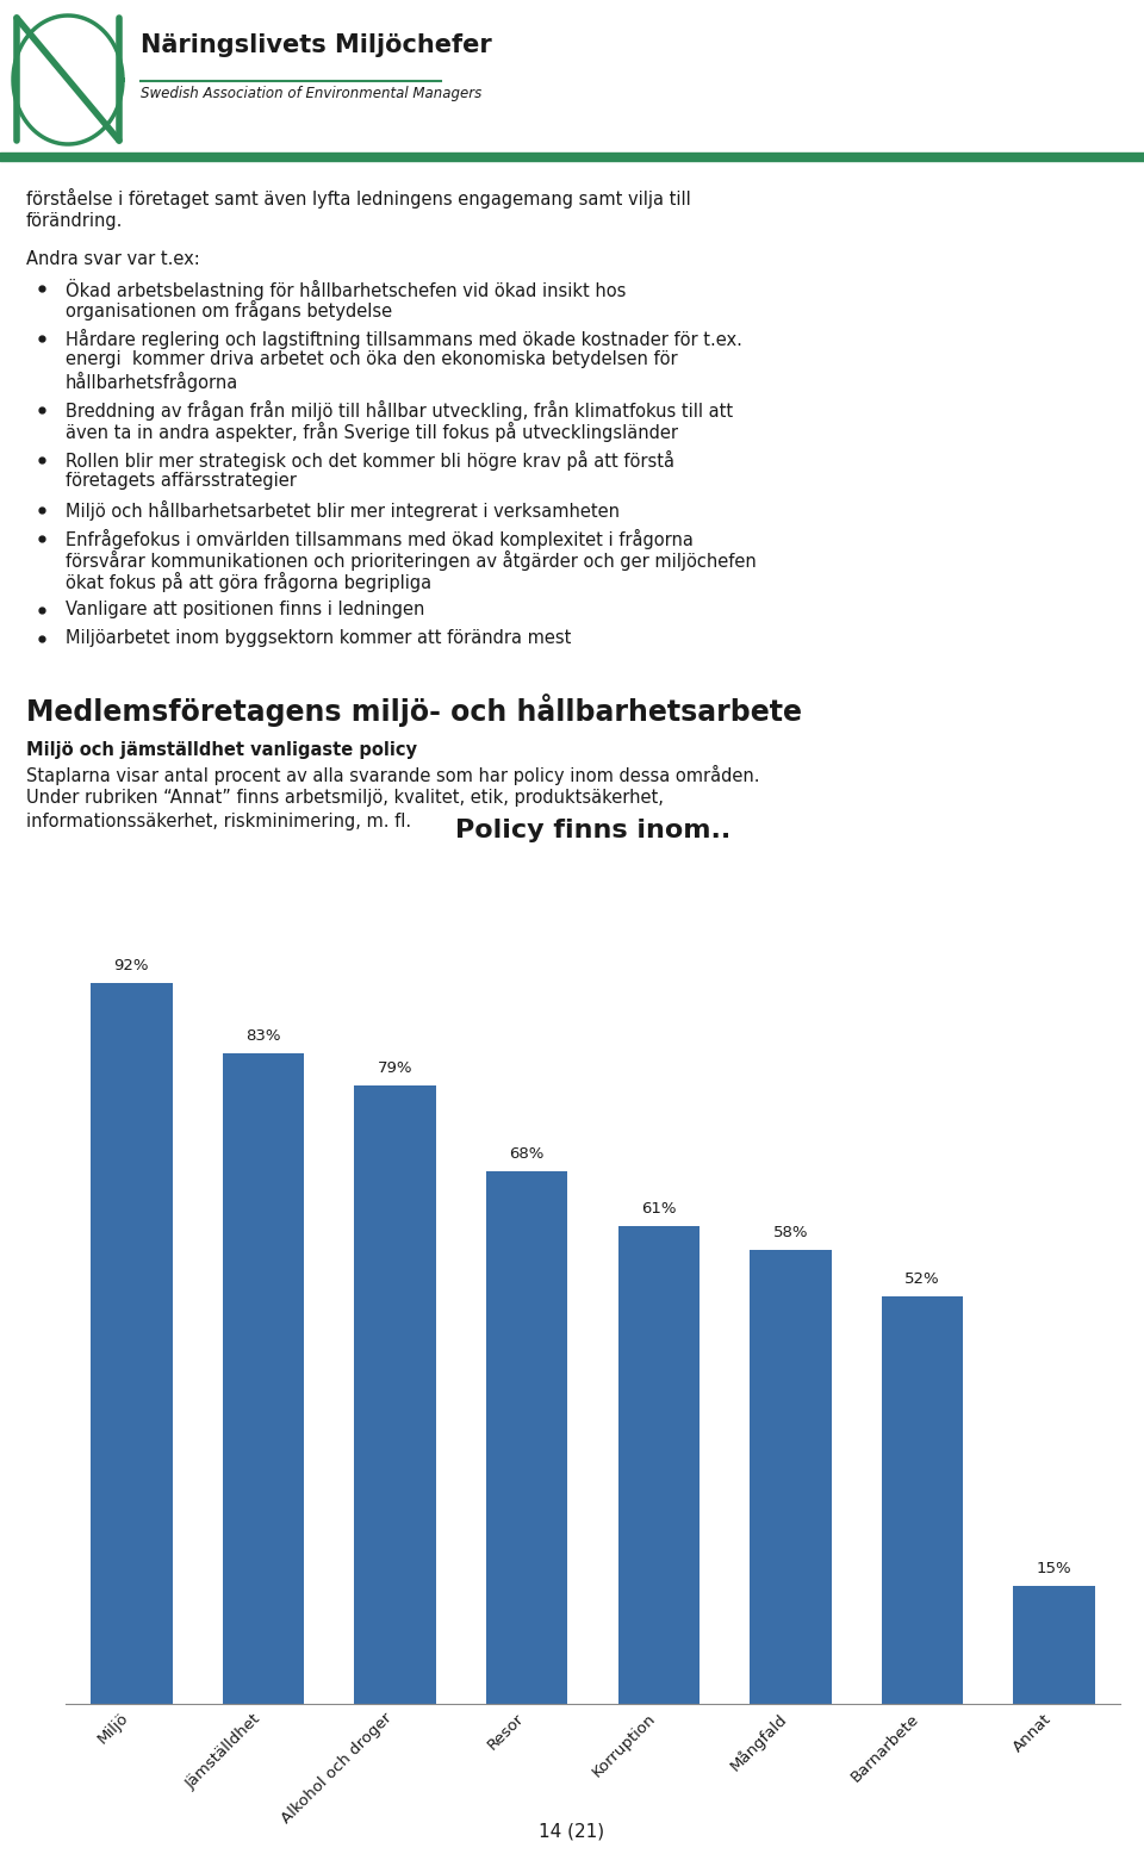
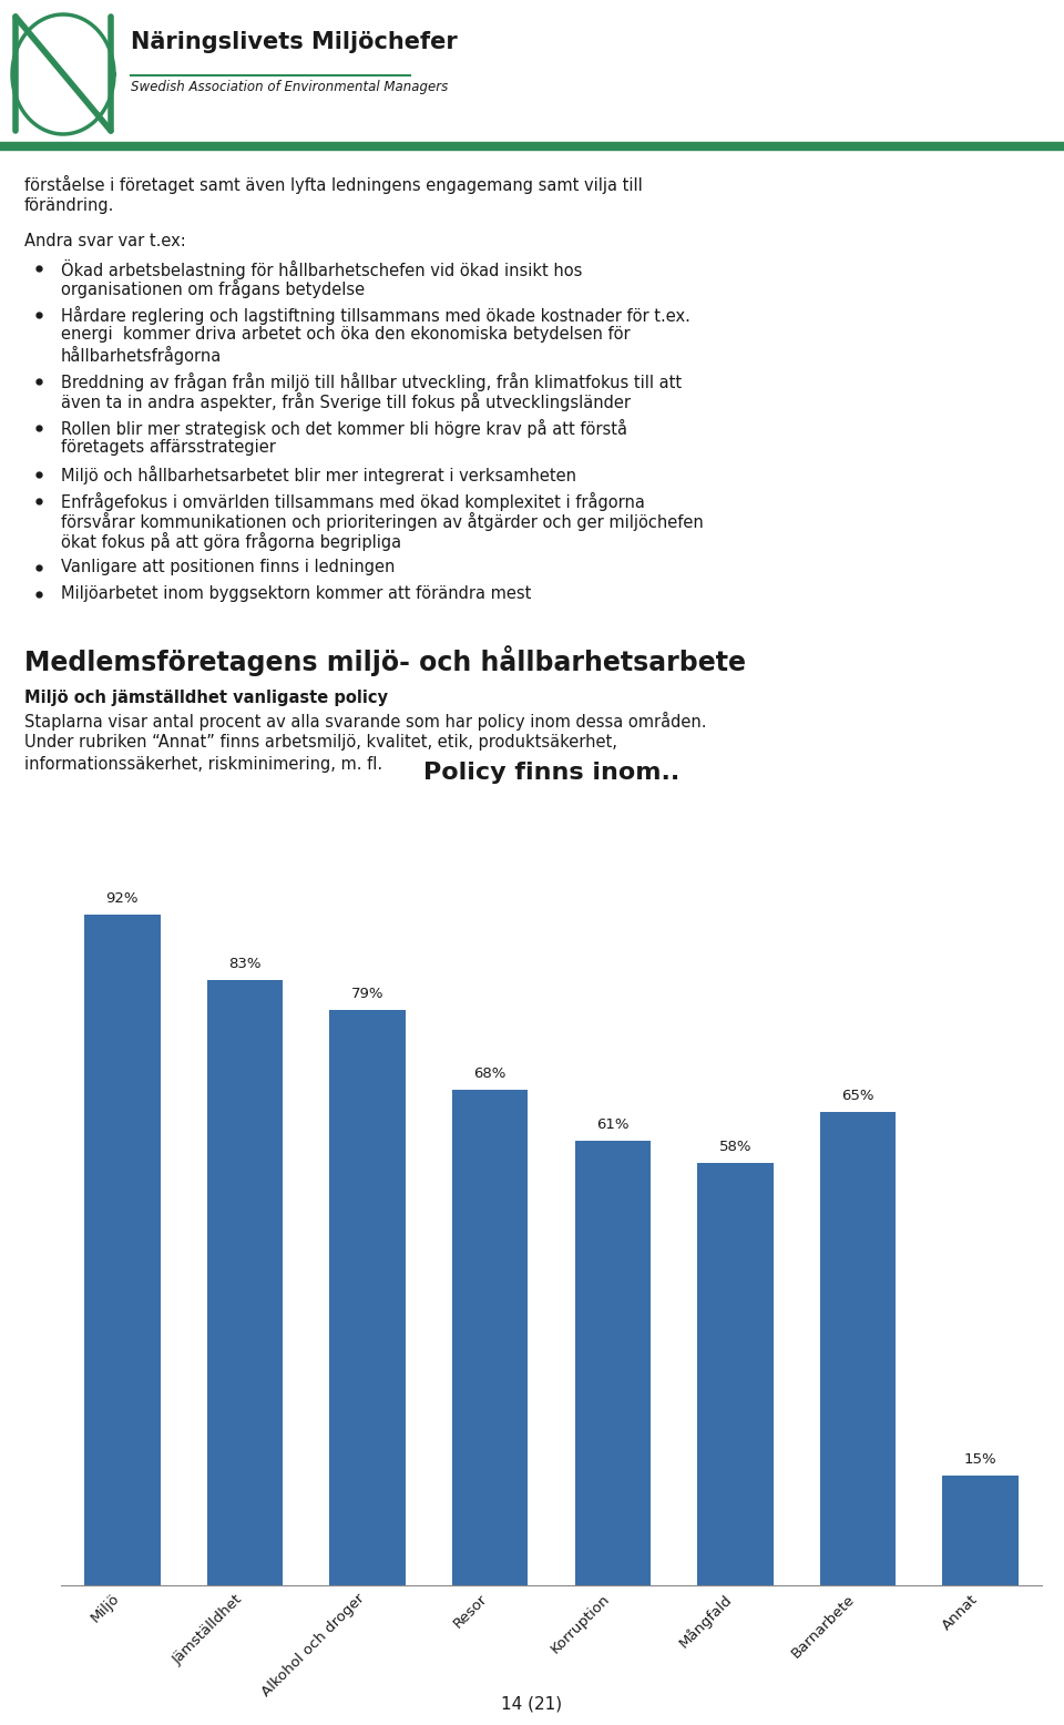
Policy finns inom../Barnarbete: 52% -> 65%
